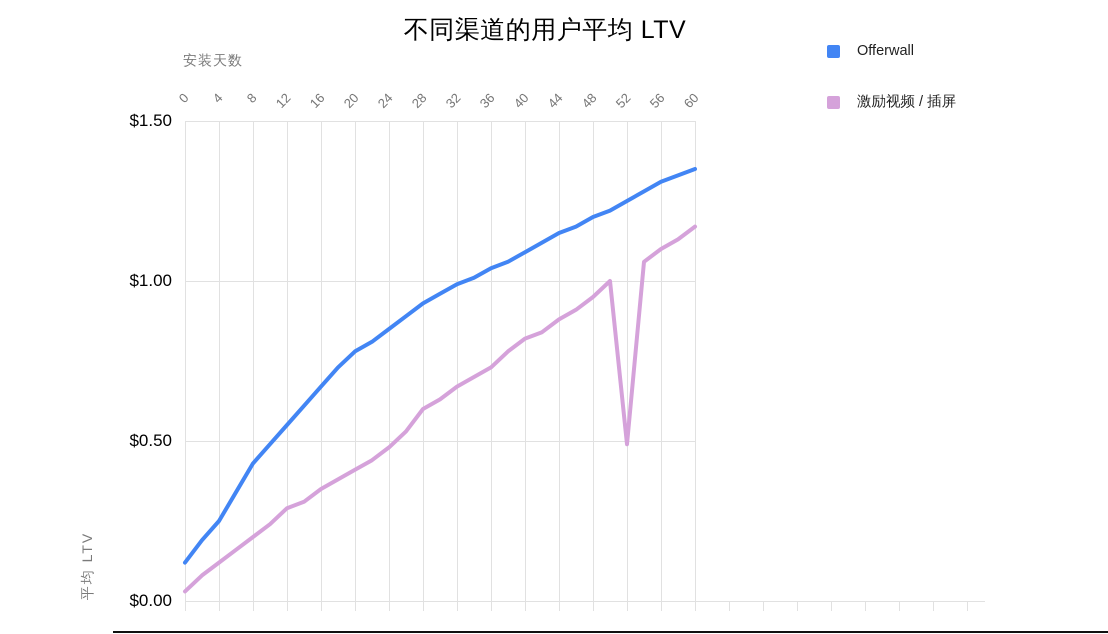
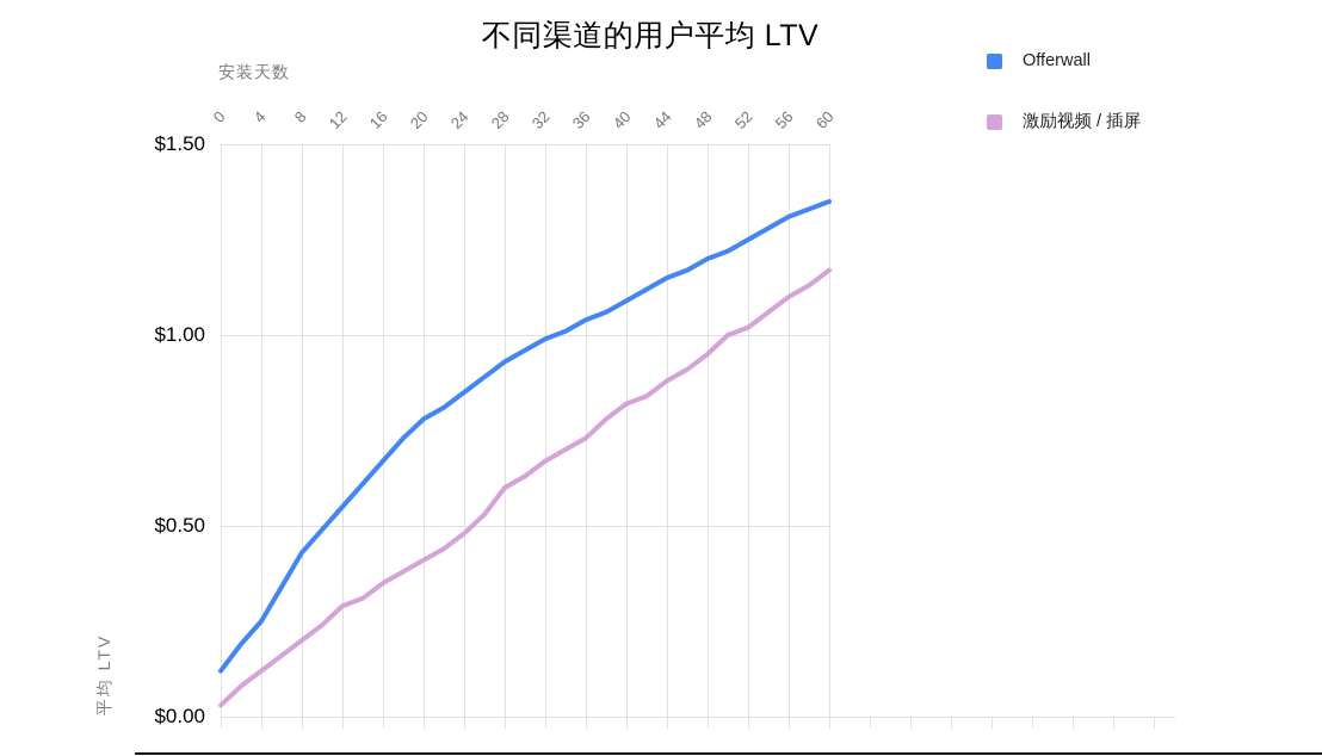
激励视频 / 插屏/52: $0.49 -> $1.02
